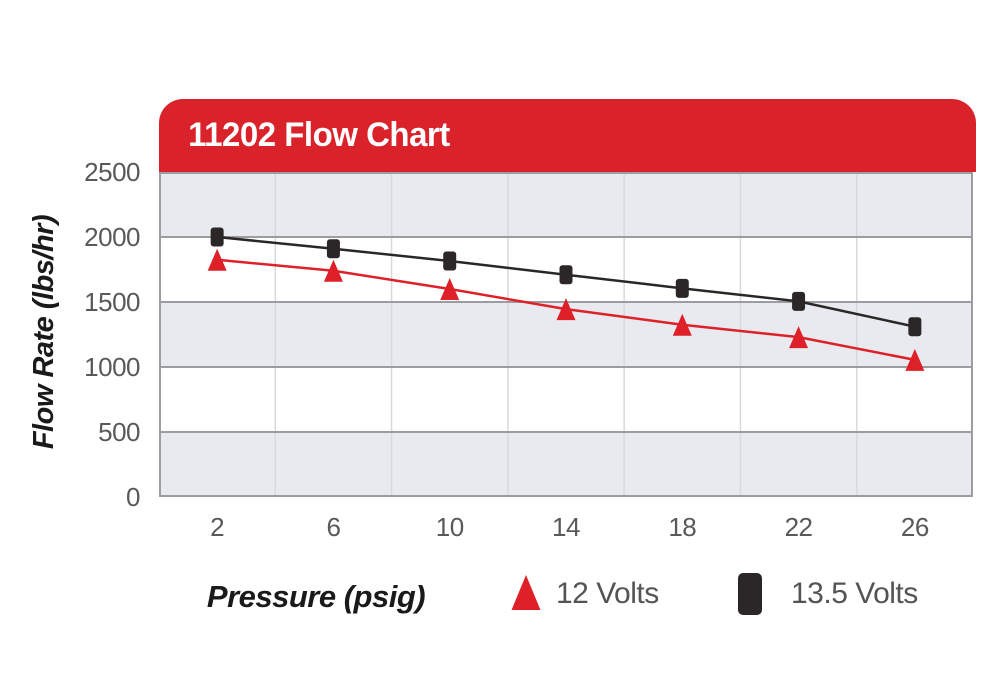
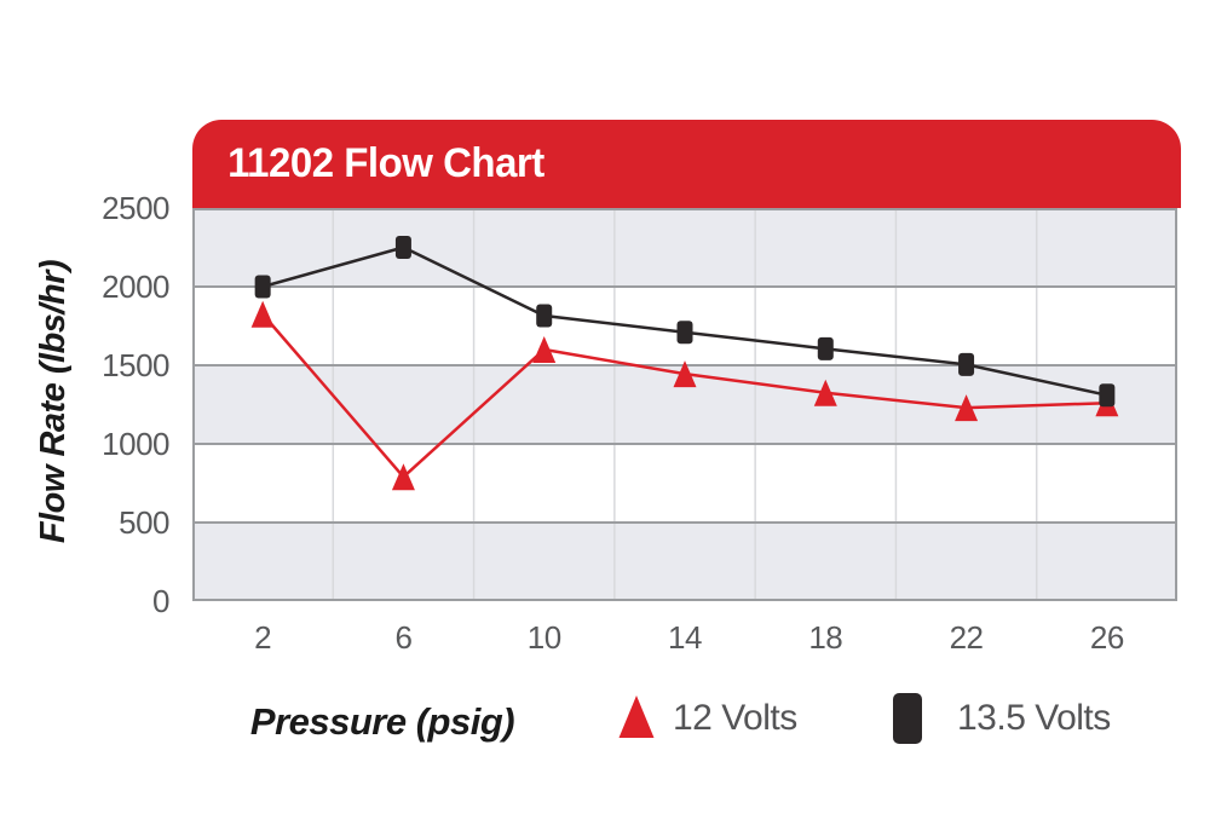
12 Volts/6: 1740 -> 790
13.5 Volts/6: 1910 -> 2250
12 Volts/26: 1060 -> 1260
